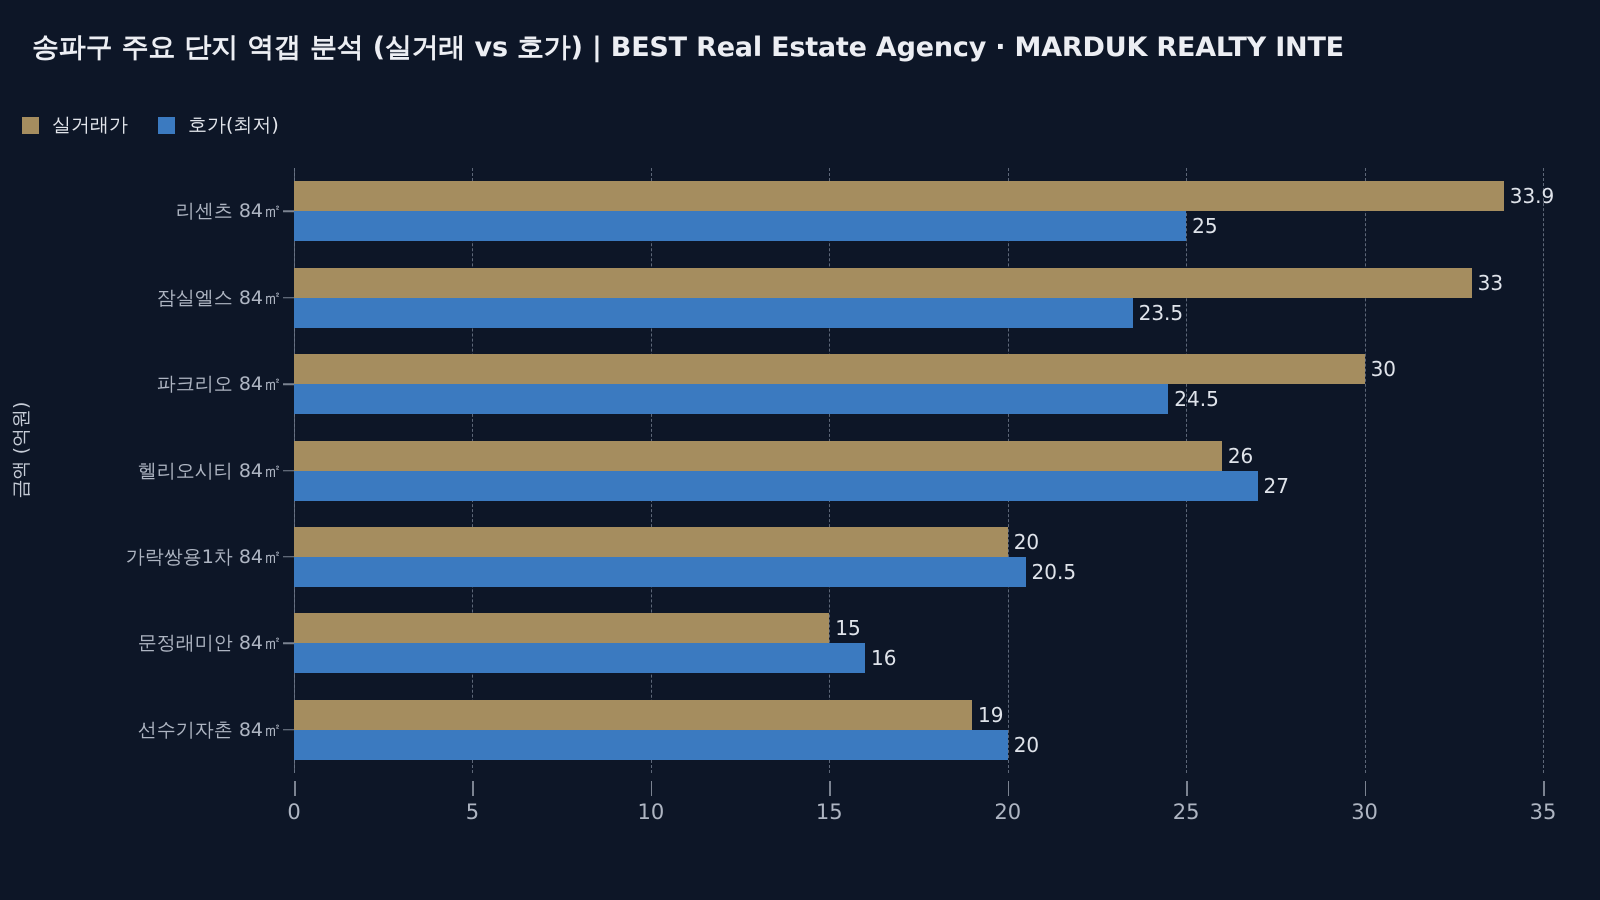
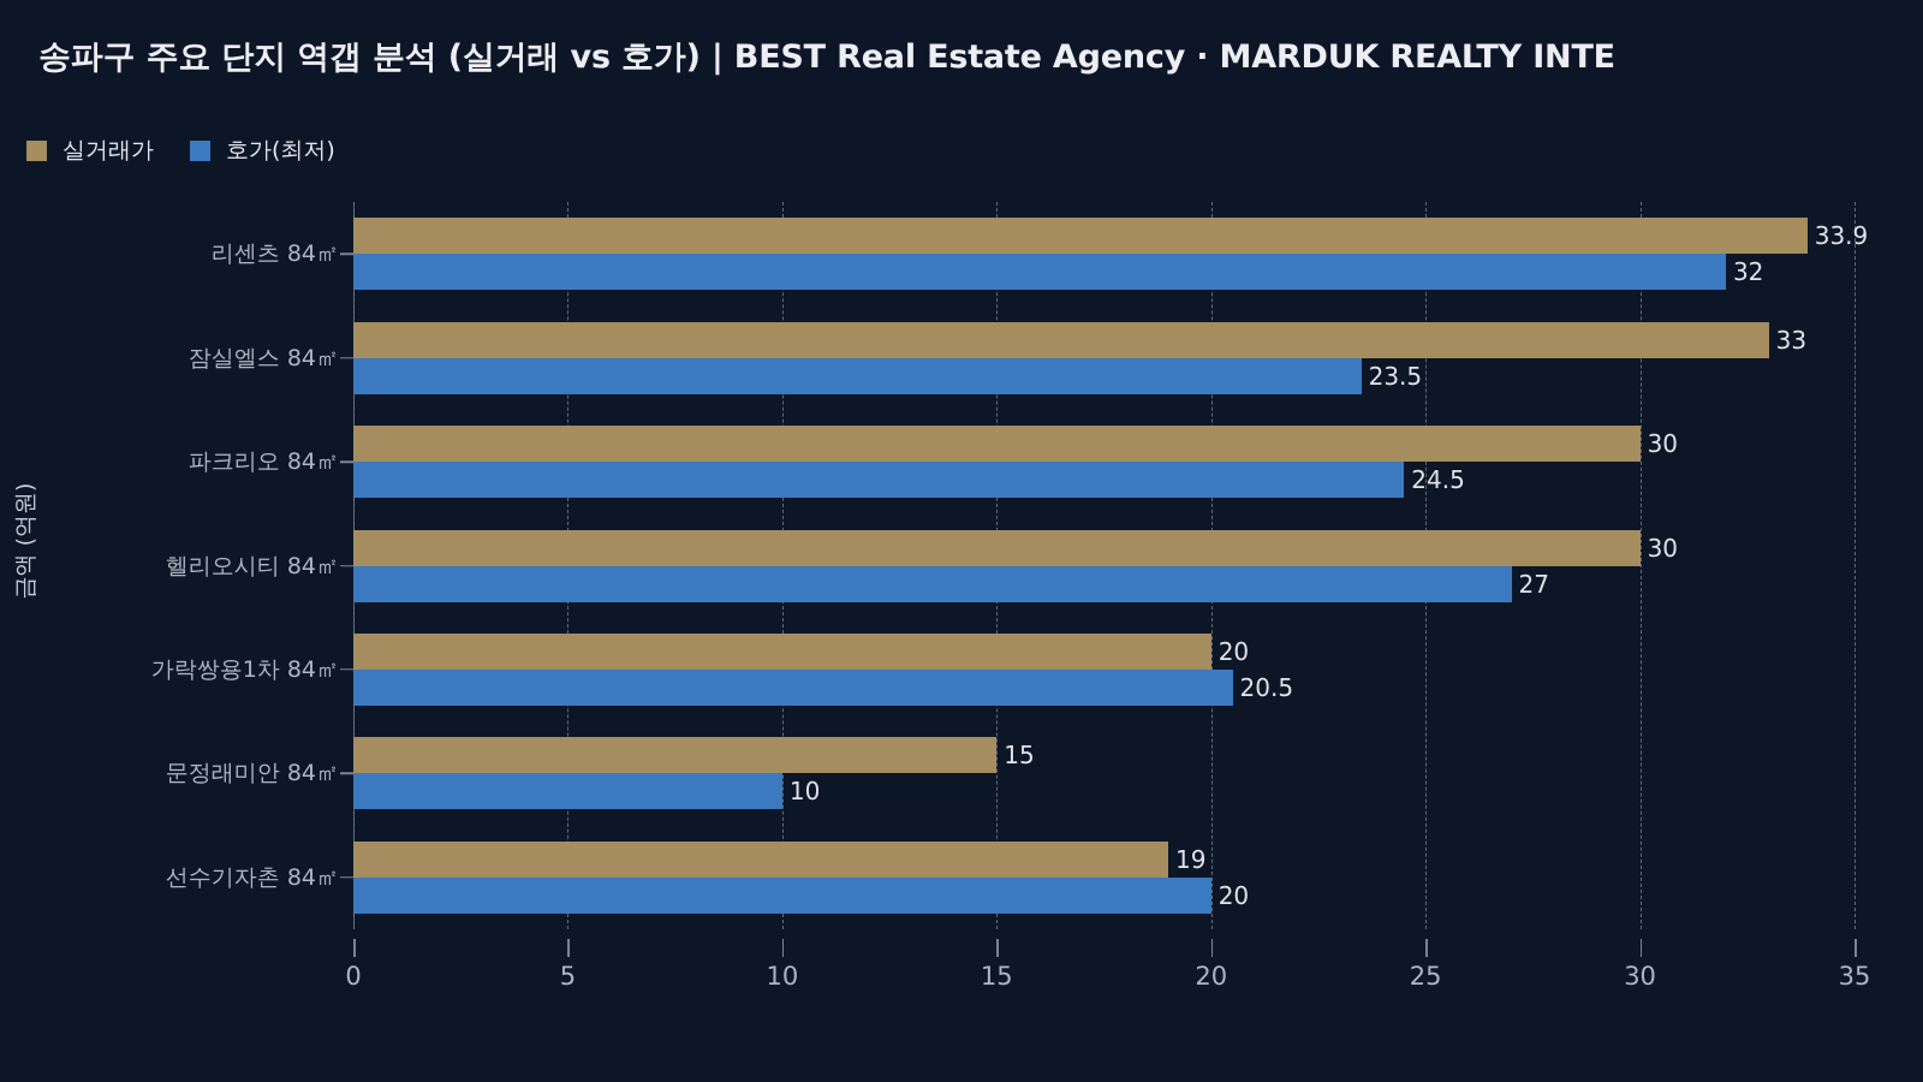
호가(최저)/리센츠 84㎡: 25 -> 32
실거래가/헬리오시티 84㎡: 26 -> 30
호가(최저)/문정래미안 84㎡: 16 -> 10
